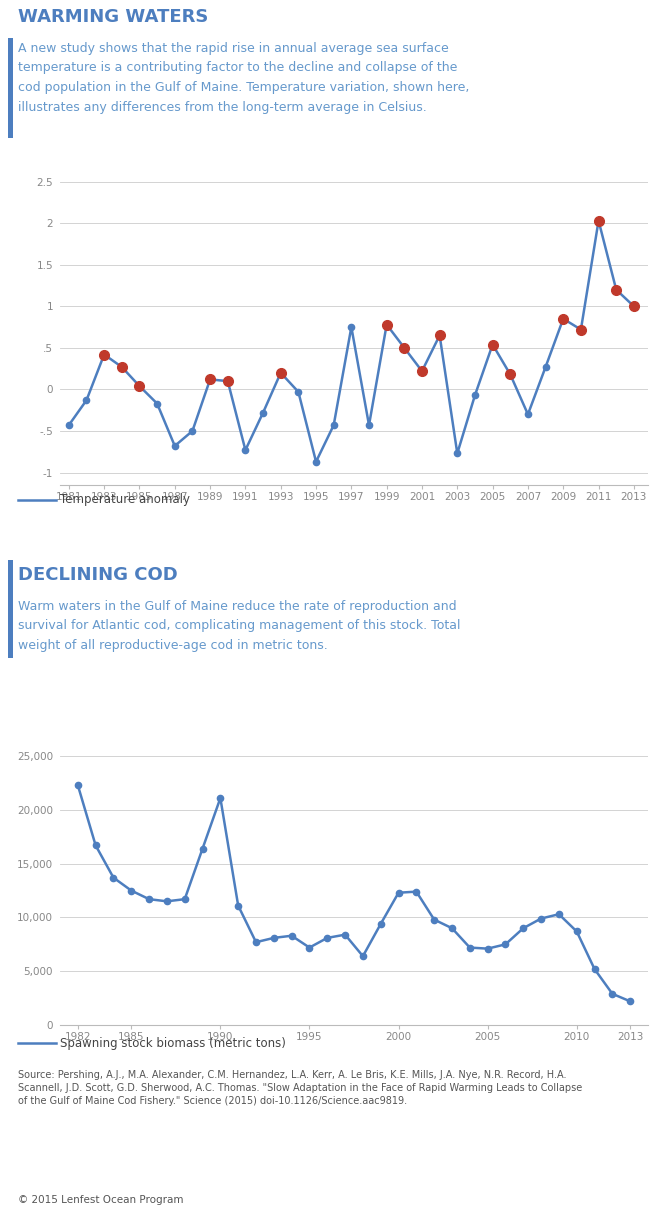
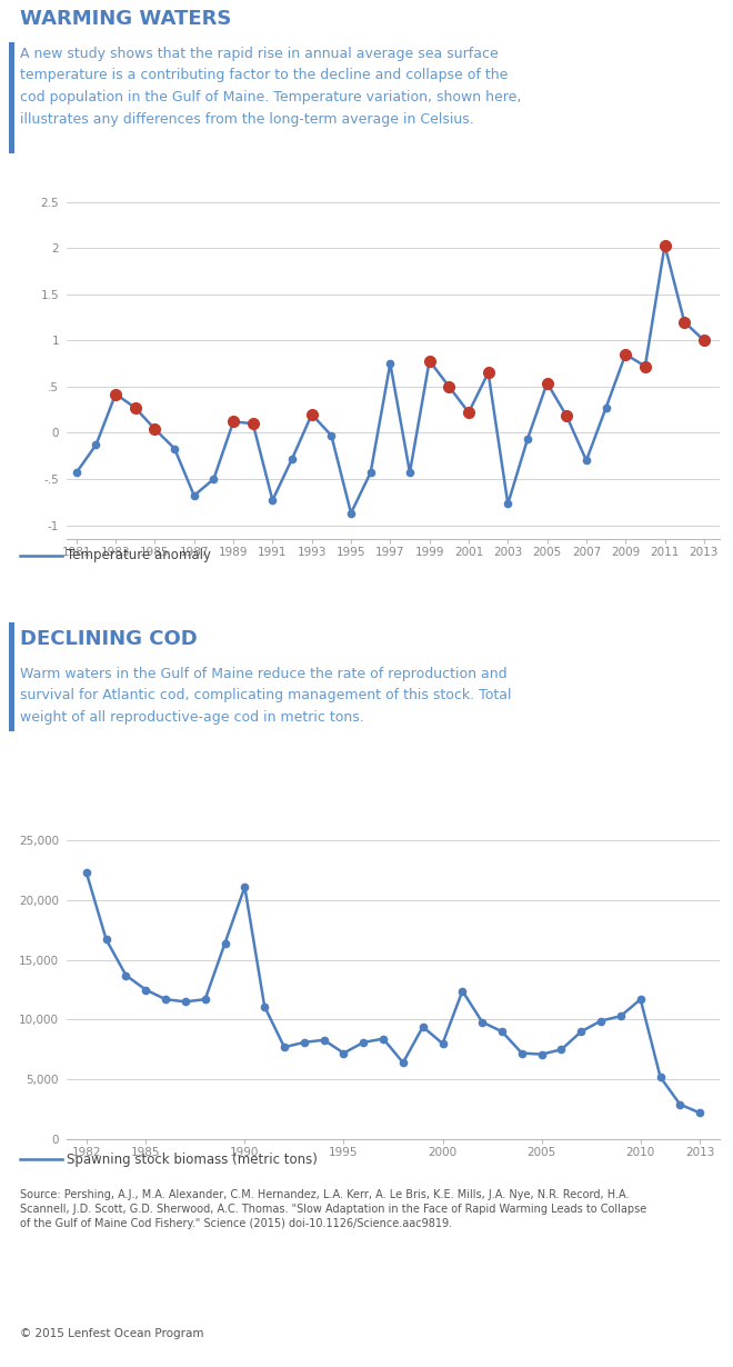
2000: 12,300 -> 8,000
2010: 8,700 -> 11,700
